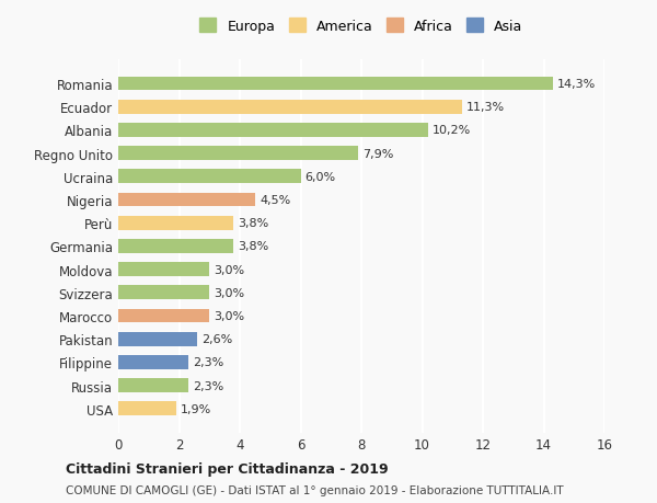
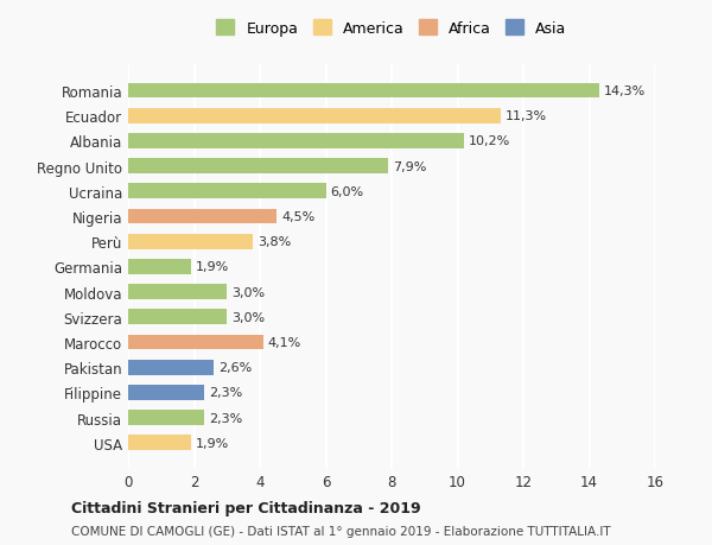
Germania: 3,8% -> 1,9%
Marocco: 3,0% -> 4,1%
